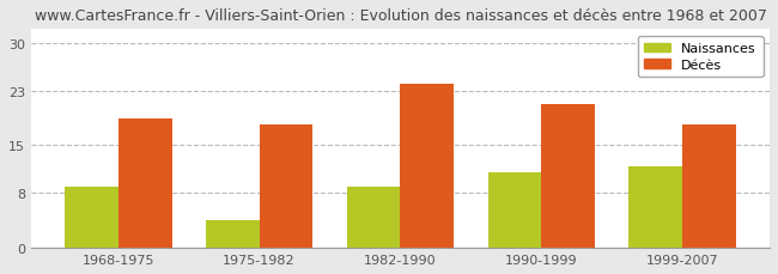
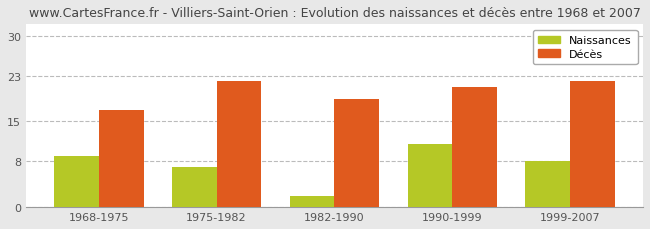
Décès/1968-1975: 19 -> 17
Naissances/1975-1982: 4 -> 7
Décès/1975-1982: 18 -> 22
Naissances/1982-1990: 9 -> 2
Décès/1982-1990: 24 -> 19
Naissances/1999-2007: 12 -> 8
Décès/1999-2007: 18 -> 22
